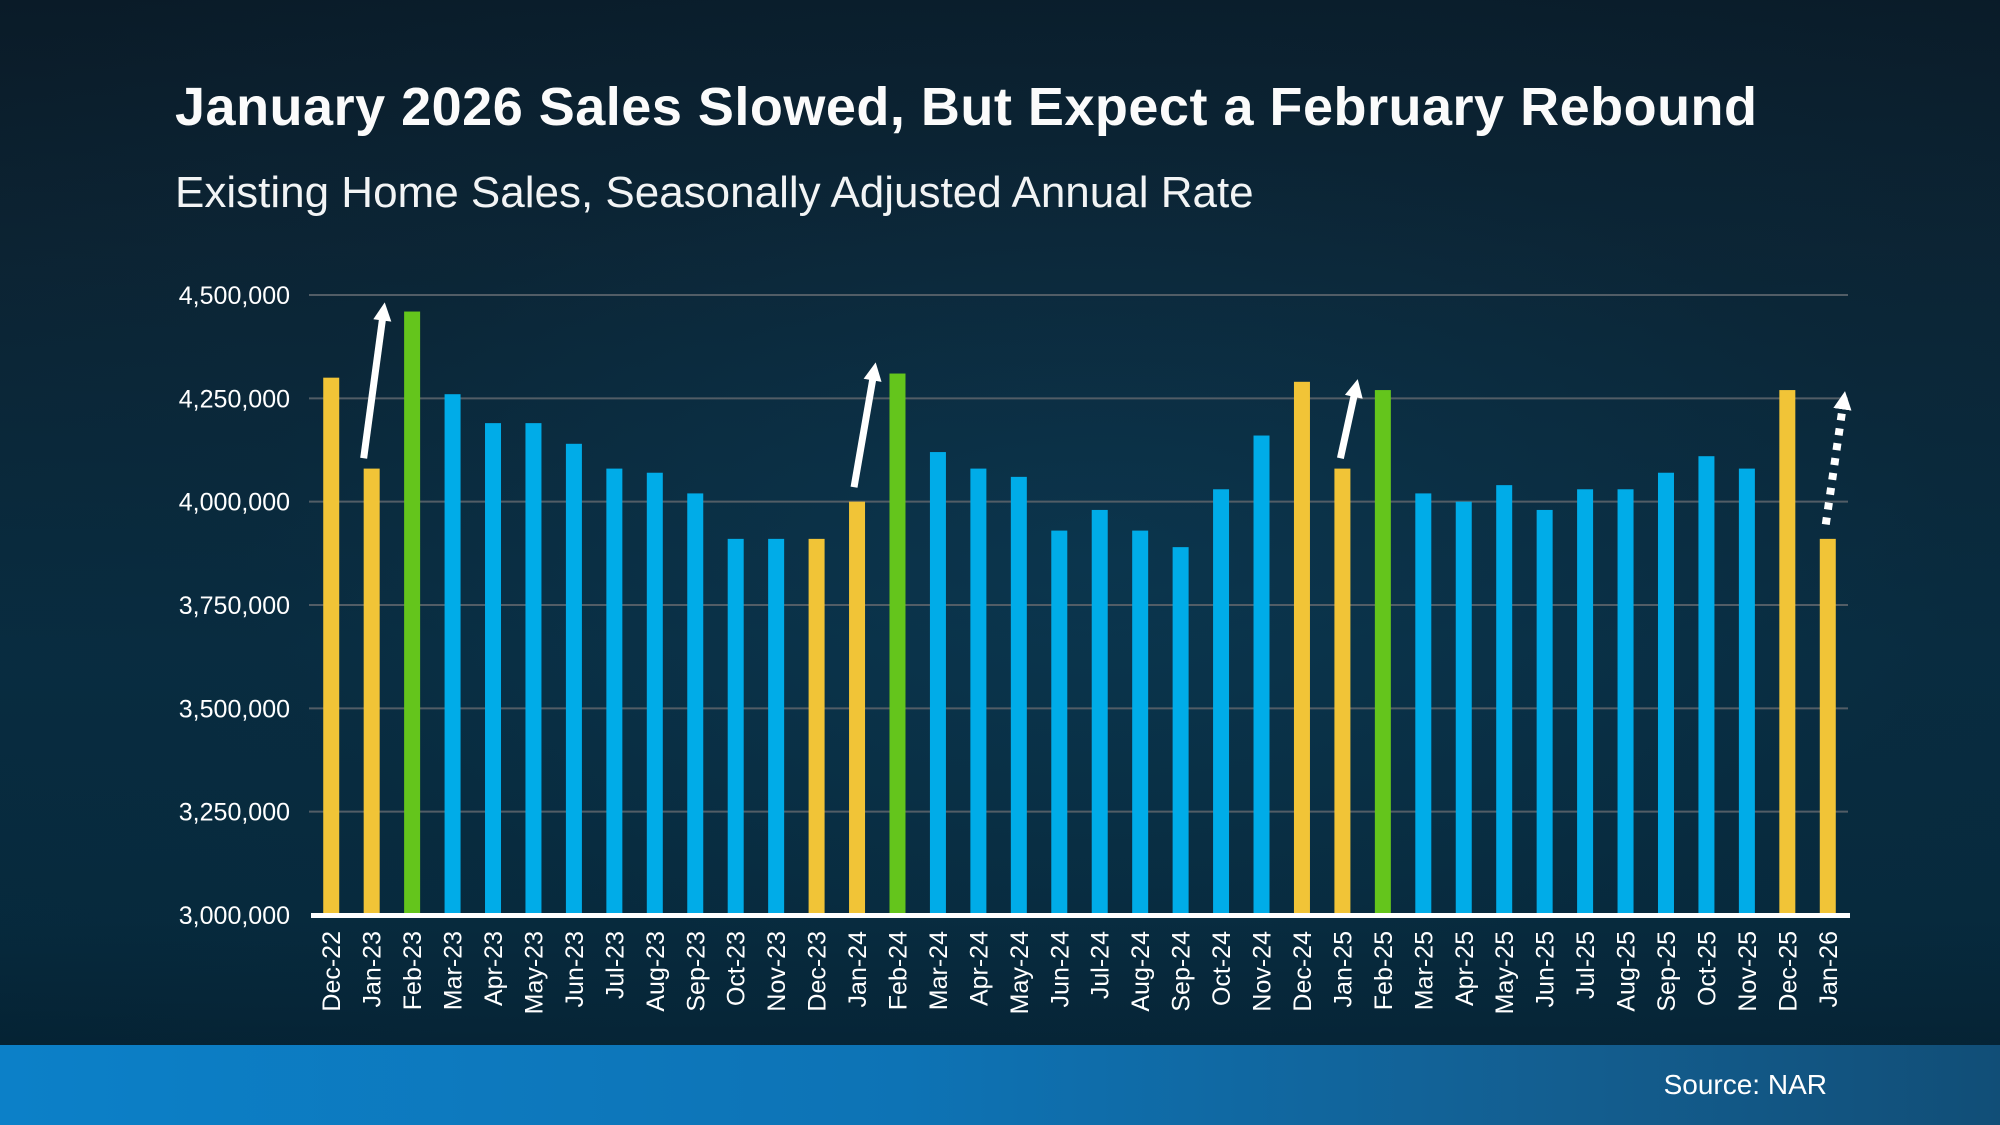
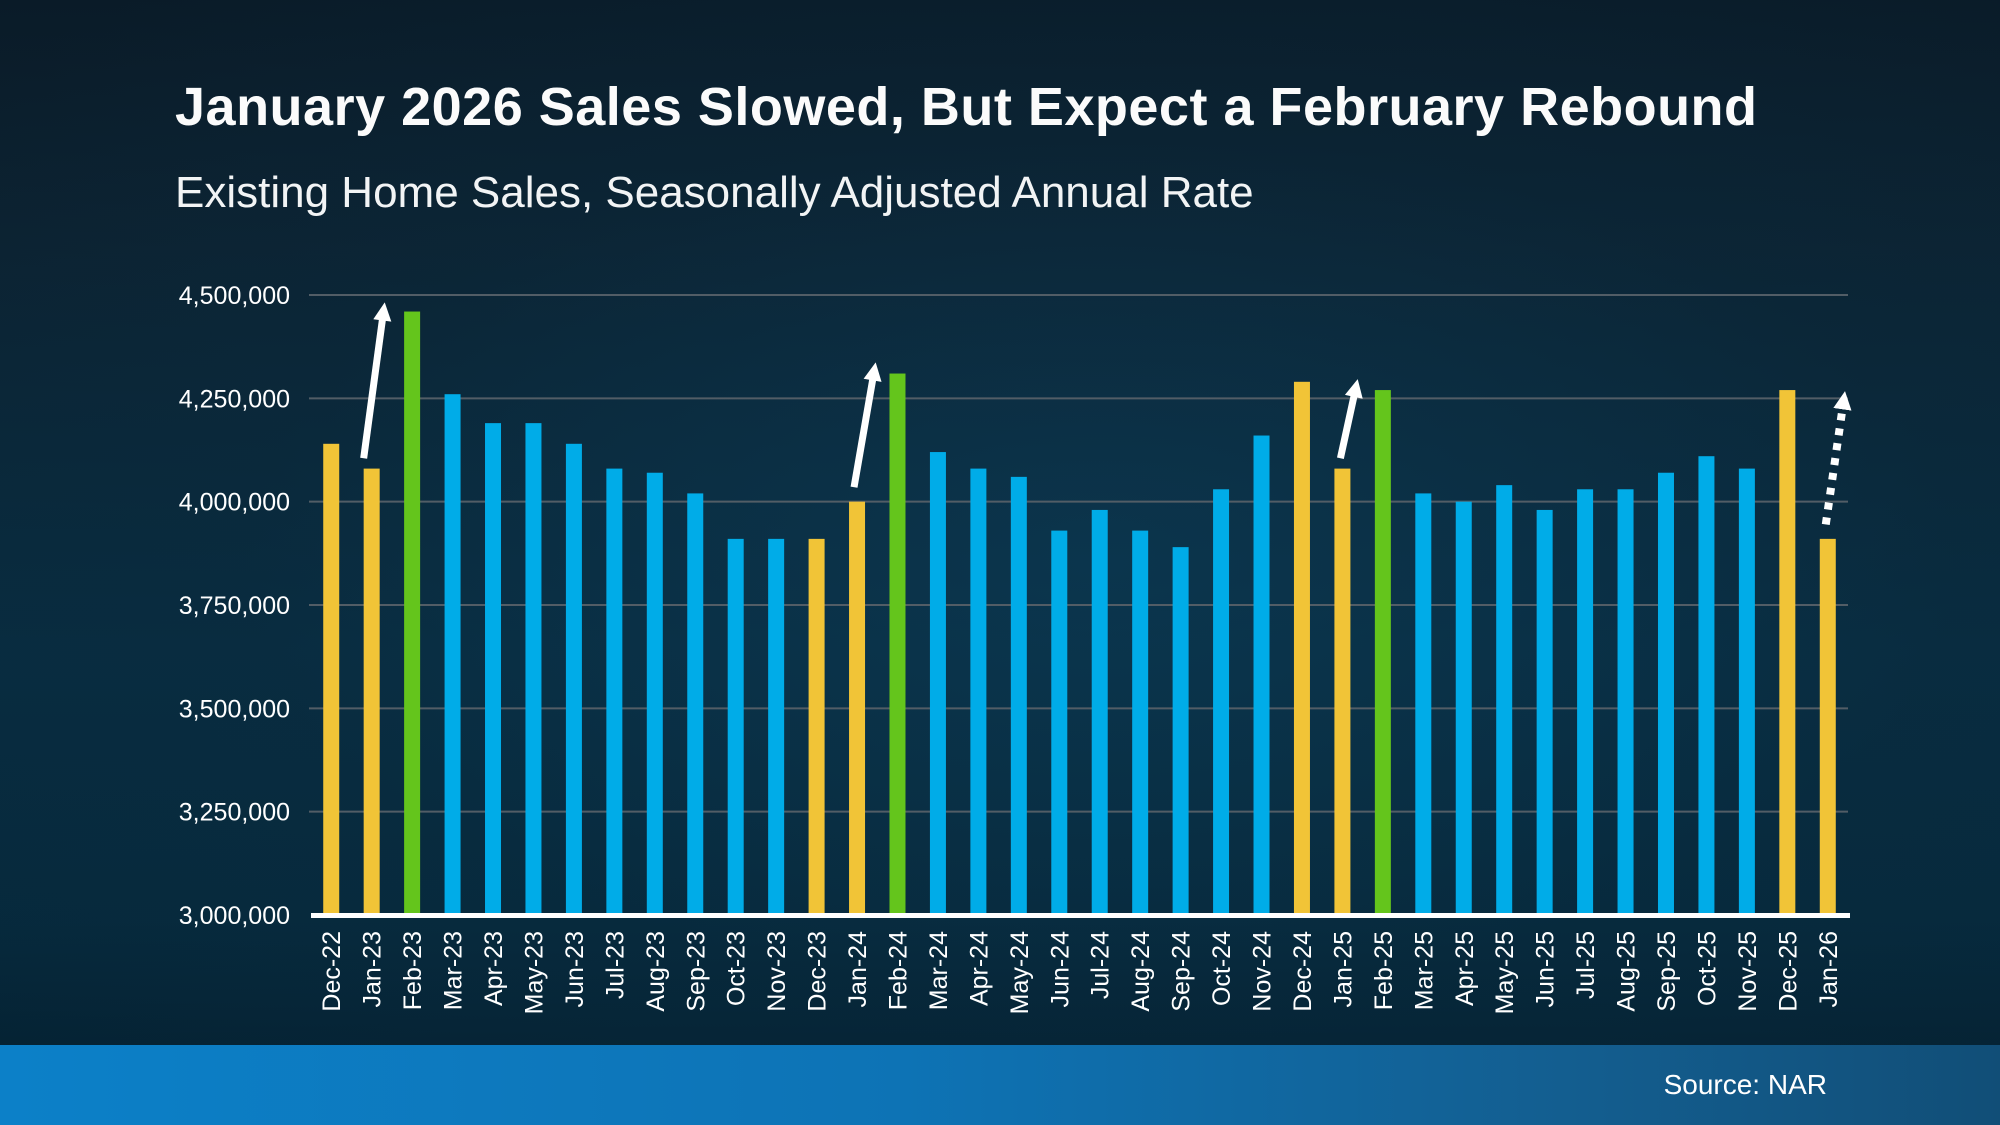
Dec-22: 4300000 -> 4140000
